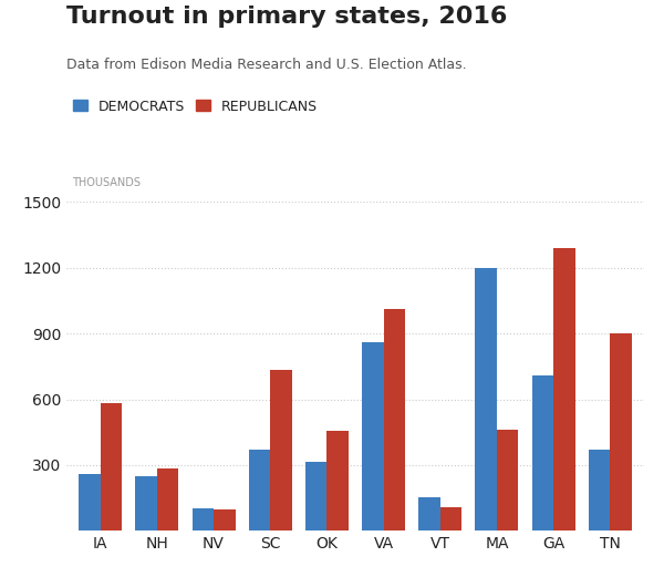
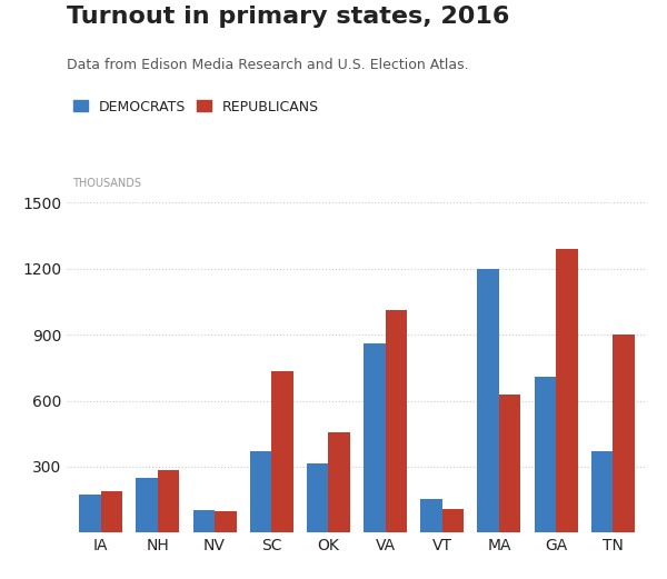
DEMOCRATS/IA: 260 -> 170
REPUBLICANS/IA: 580 -> 190
REPUBLICANS/MA: 460 -> 630
